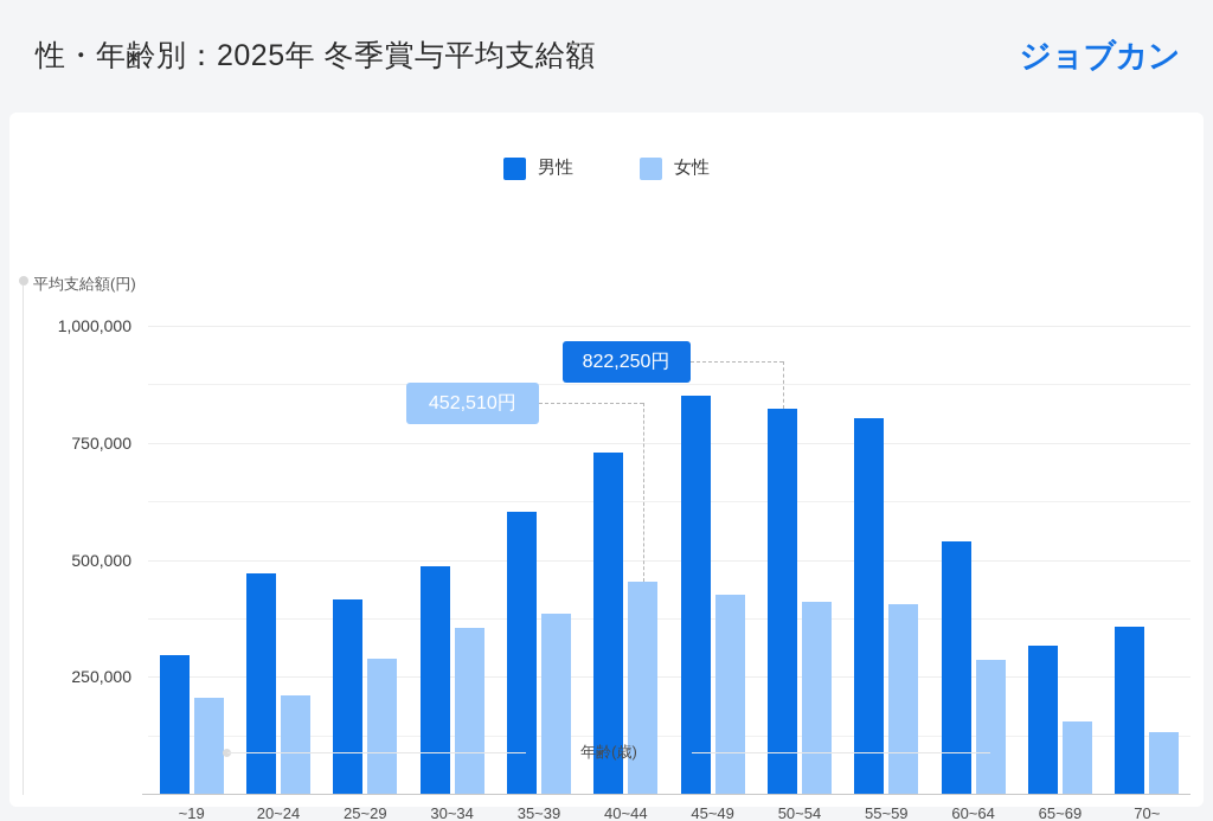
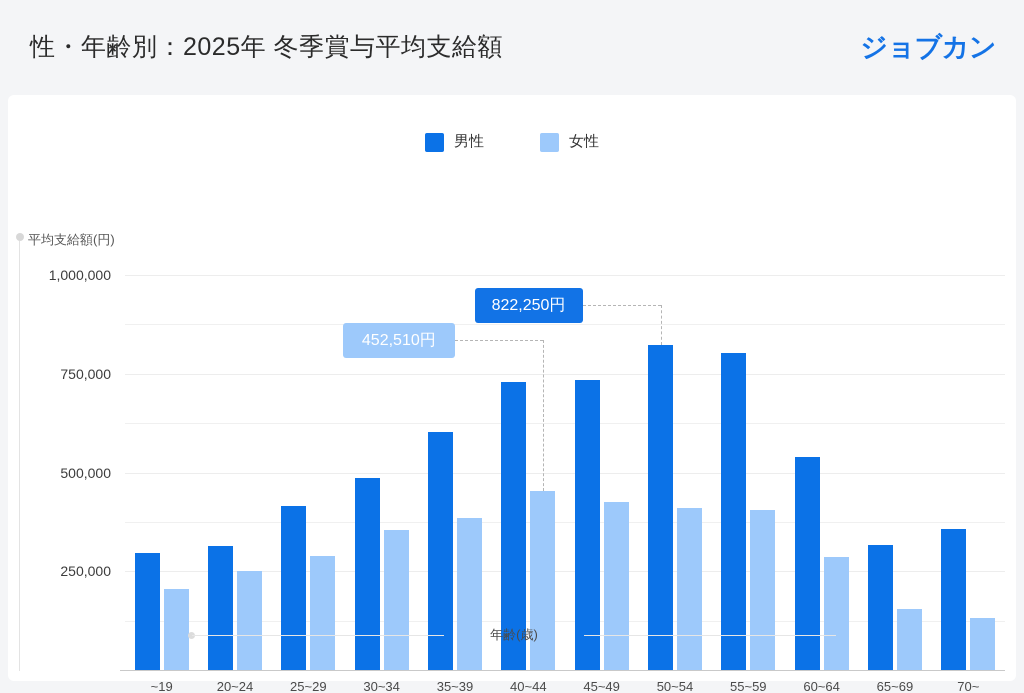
男性/20~24: 470000 -> 310000
女性/20~24: 210000 -> 250000
男性/45~49: 850000 -> 730000
